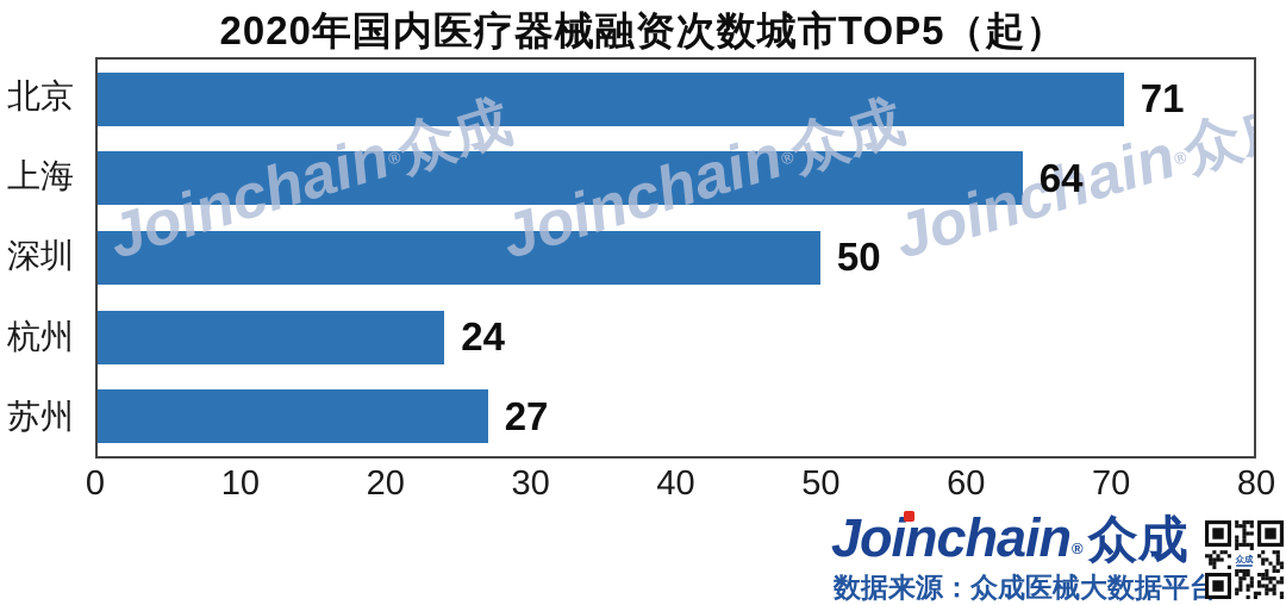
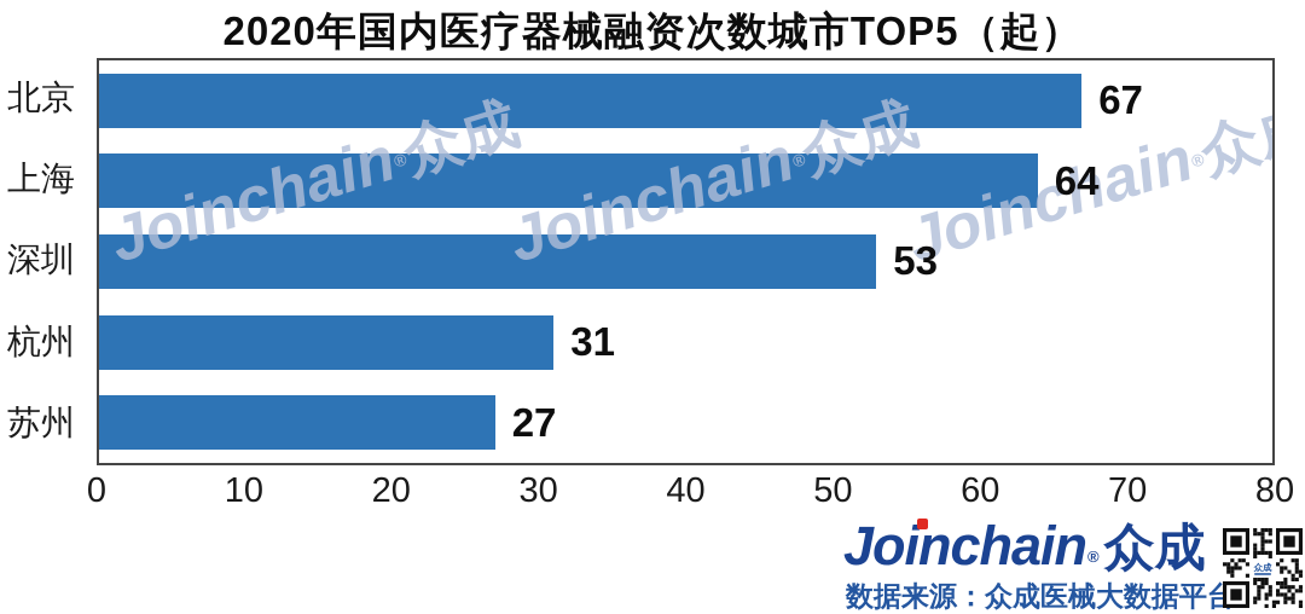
北京: 71 -> 67
深圳: 50 -> 53
杭州: 24 -> 31
